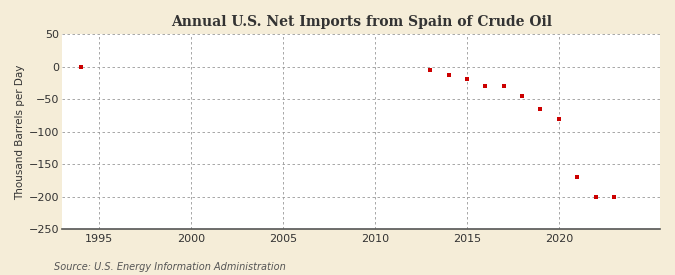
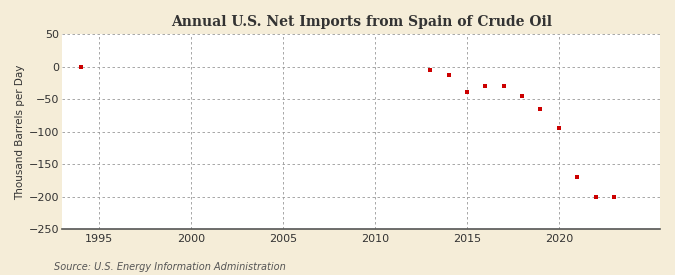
2015: -18 -> -38
2020: -80 -> -94
